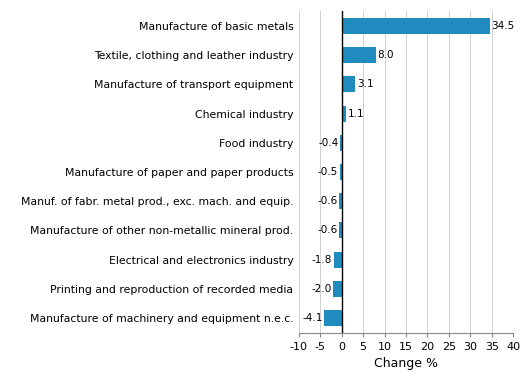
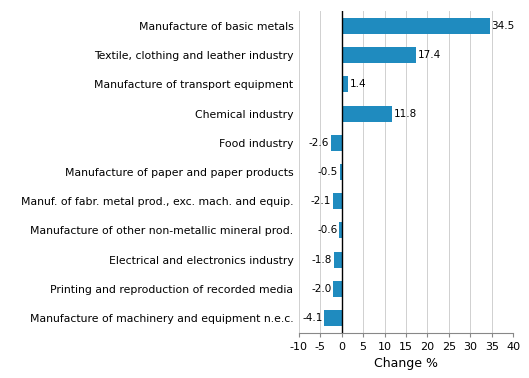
Textile, clothing and leather industry: 8.0 -> 17.4
Manufacture of transport equipment: 3.1 -> 1.4
Chemical industry: 1.1 -> 11.8
Food industry: -0.4 -> -2.6
Manuf. of fabr. metal prod., exc. mach. and equip.: -0.6 -> -2.1
